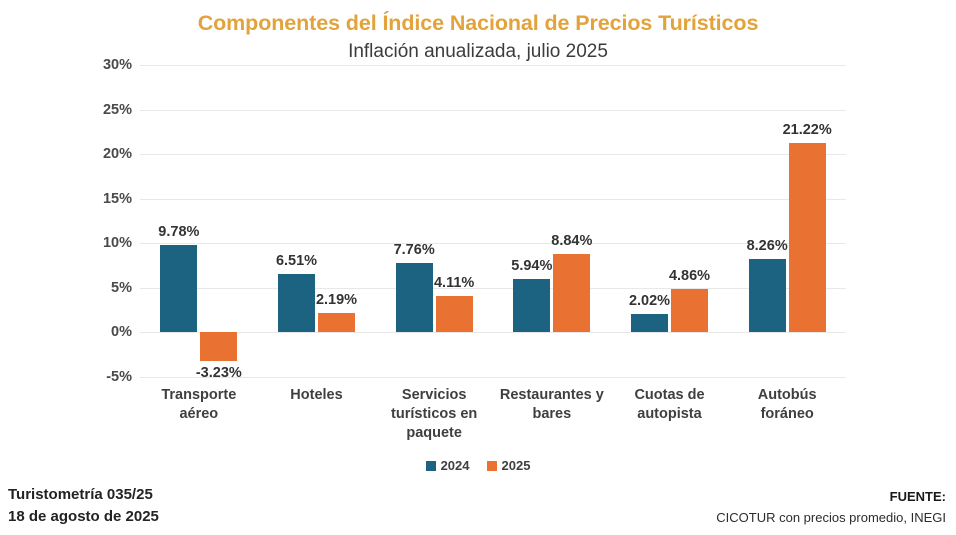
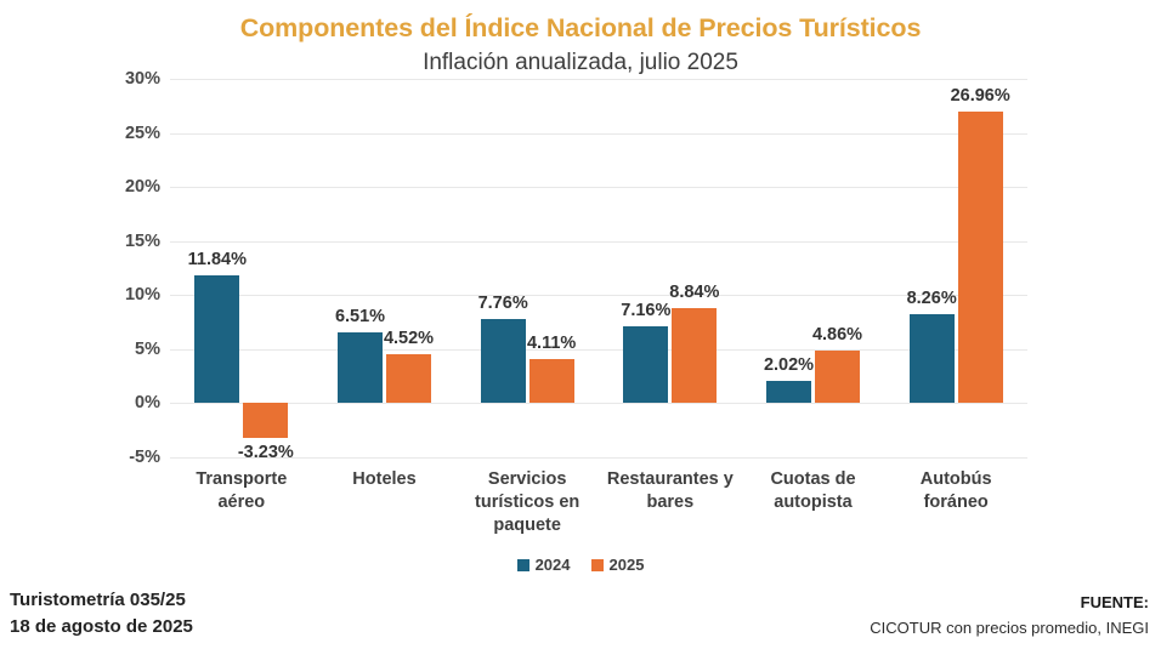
2024/Transporte aéreo: 9.78% -> 11.84%
2025/Hoteles: 2.19% -> 4.52%
2024/Restaurantes y bares: 5.94% -> 7.16%
2025/Autobús foráneo: 21.22% -> 26.96%
